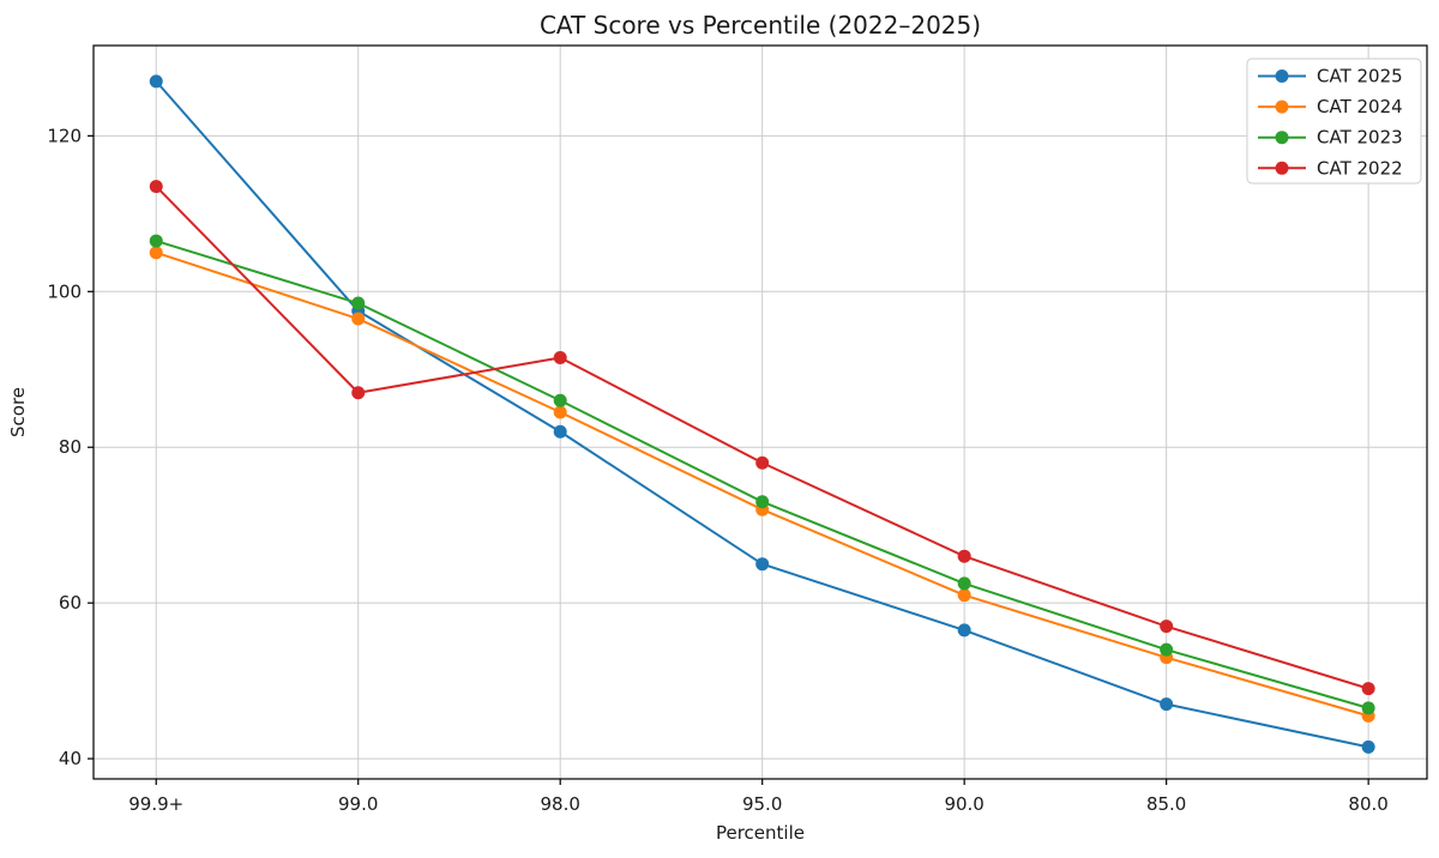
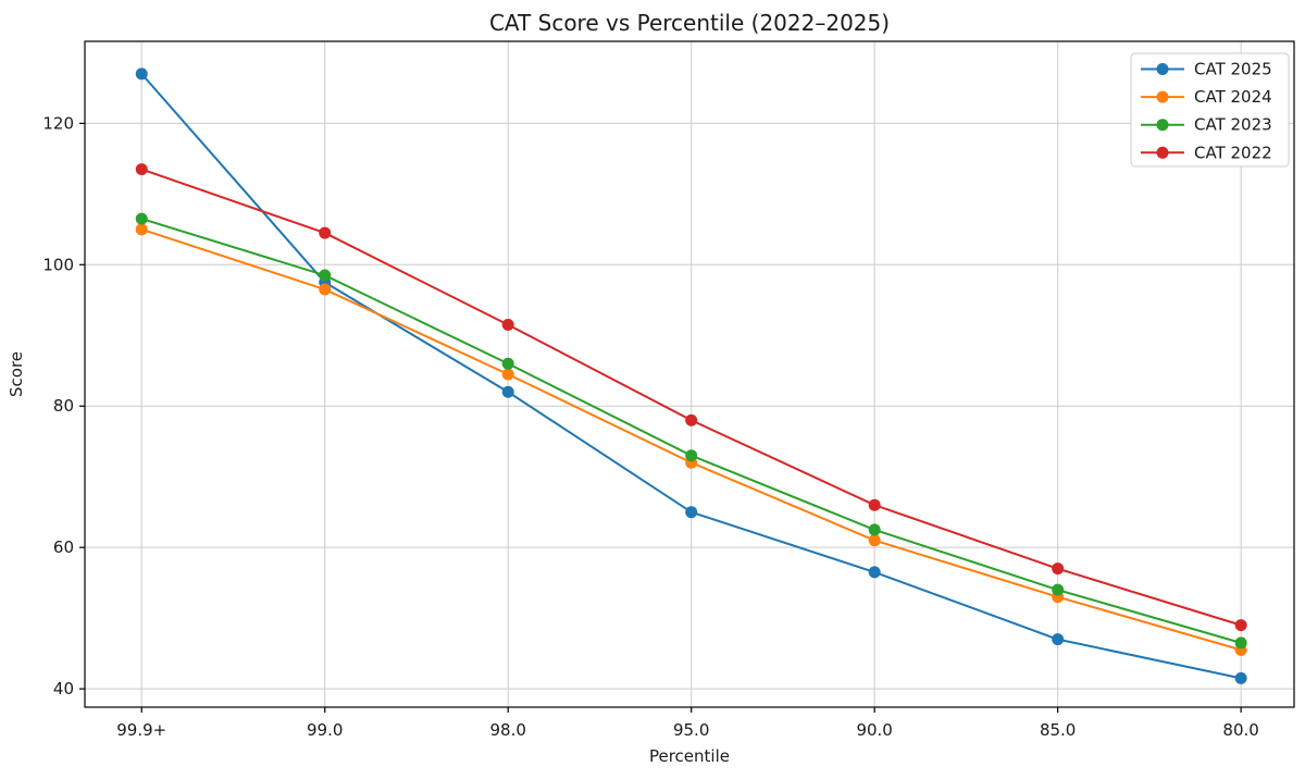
CAT 2022/99.0: 87 -> 104
